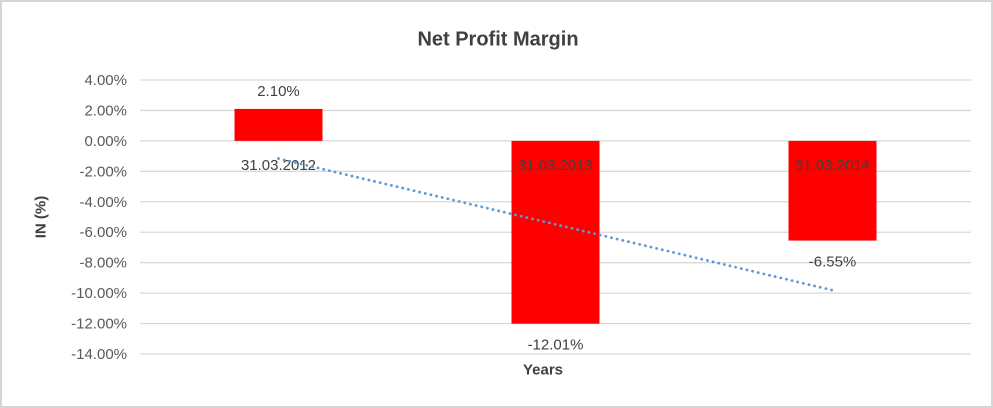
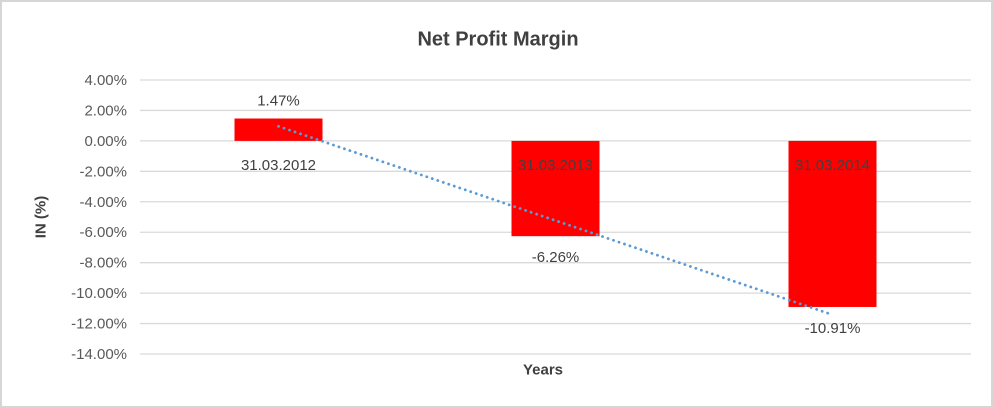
31.03.2012: 2.10% -> 1.47%
31.03.2013: -12.01% -> -6.26%
31.03.2014: -6.55% -> -10.91%
